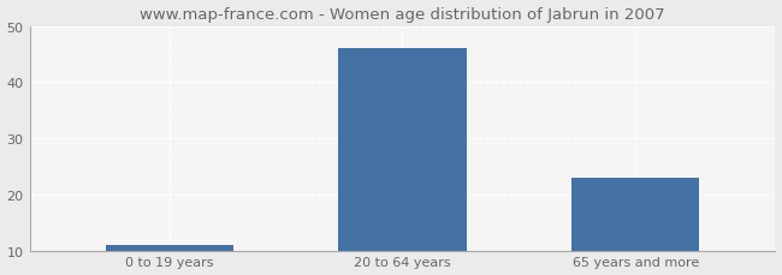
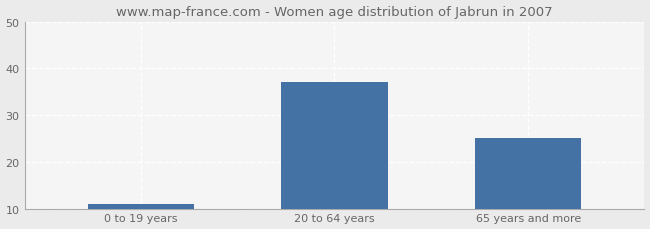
20 to 64 years: 46 -> 37
65 years and more: 23 -> 25
